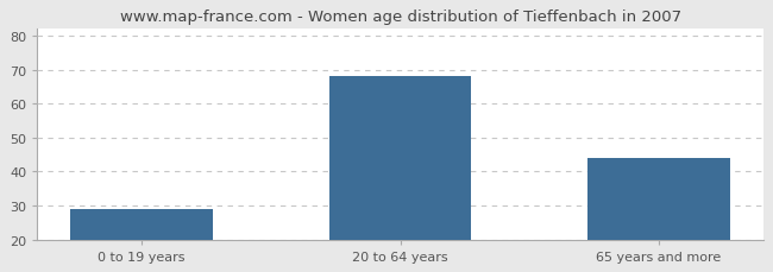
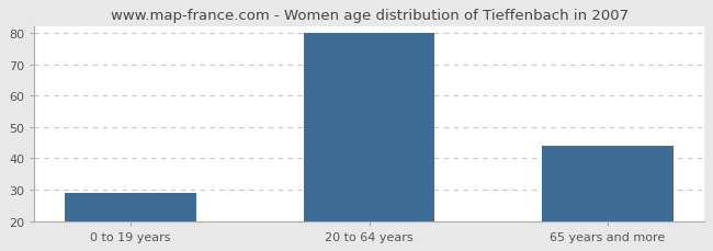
20 to 64 years: 68 -> 80
